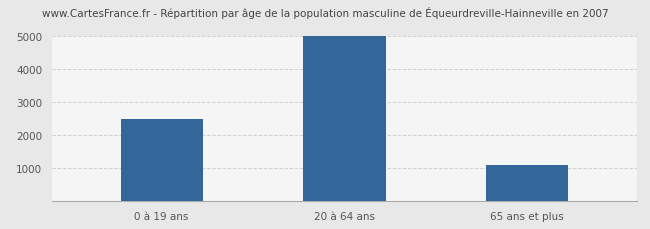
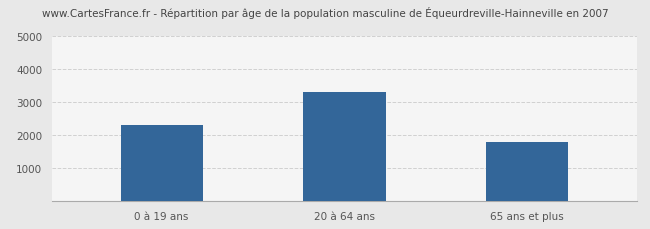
0 à 19 ans: 2500 -> 2300
20 à 64 ans: 5000 -> 3300
65 ans et plus: 1100 -> 1800
